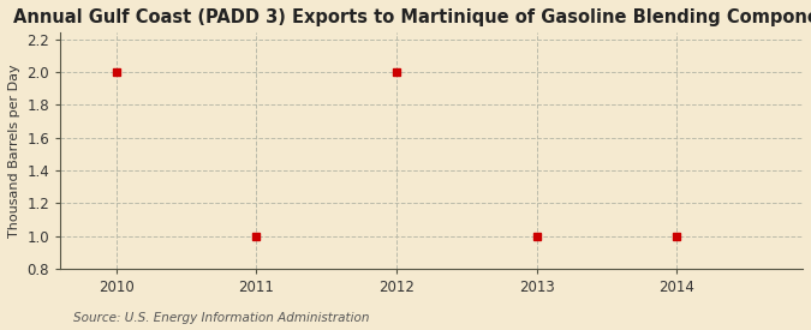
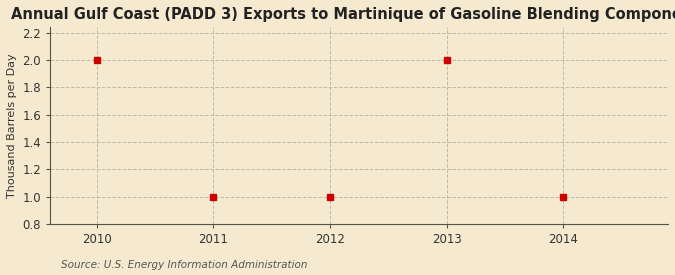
2012: 2 -> 1
2013: 1 -> 2
